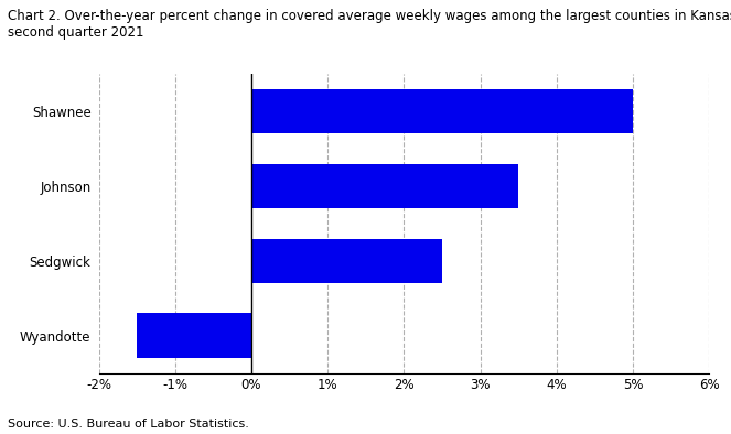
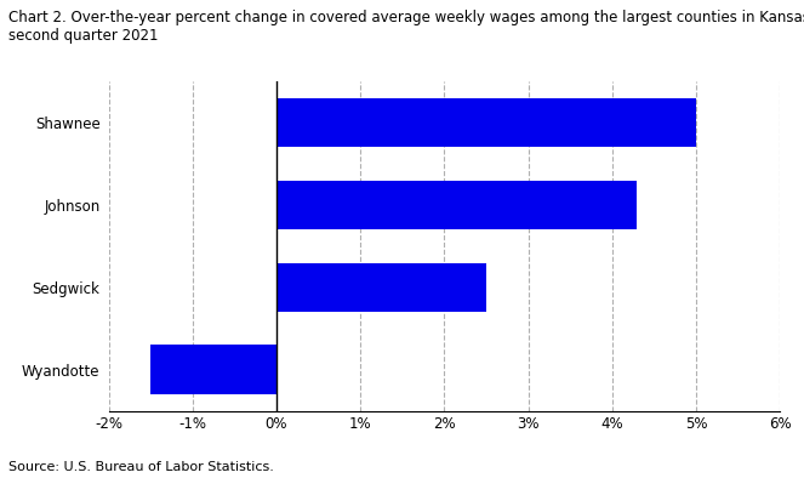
Johnson: 3.5% -> 4.3%
